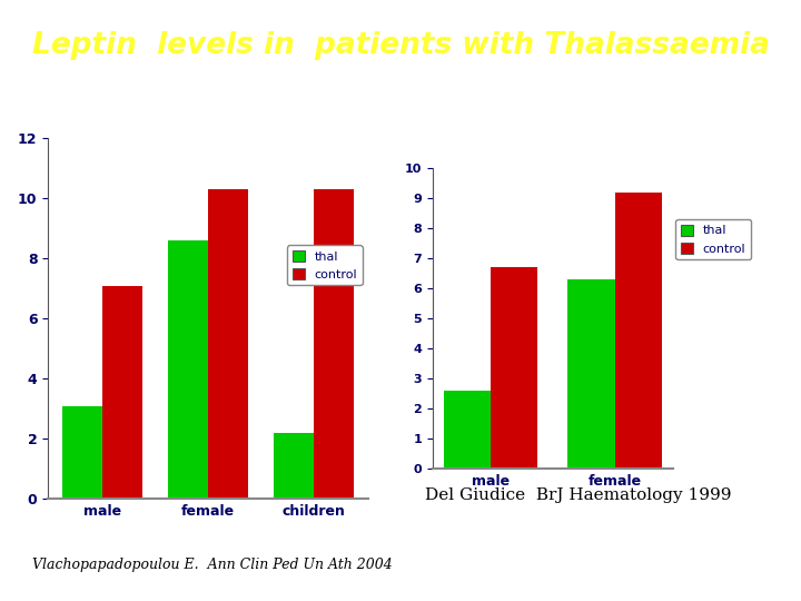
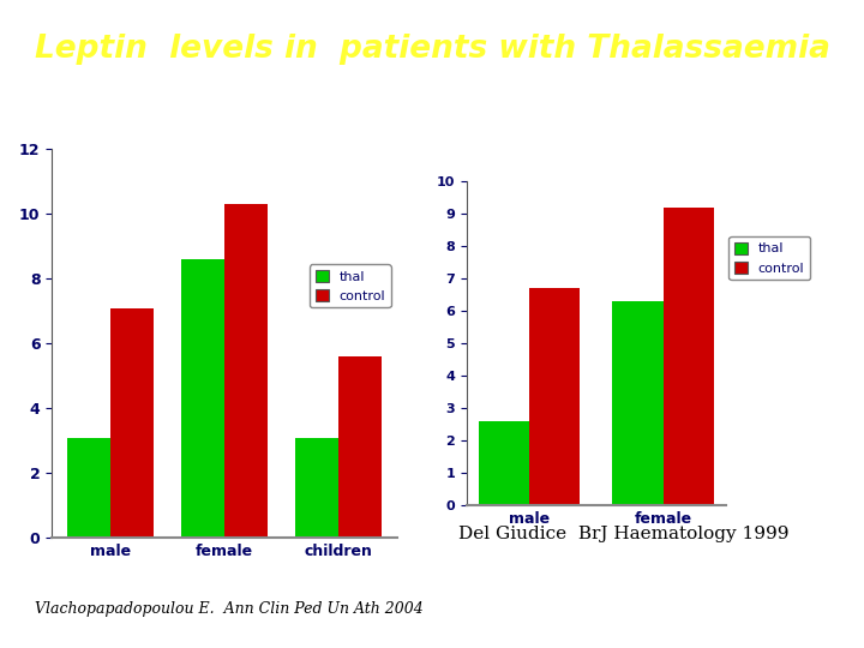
thal/children: 2.2 -> 3.1
control/children: 10.3 -> 5.6
